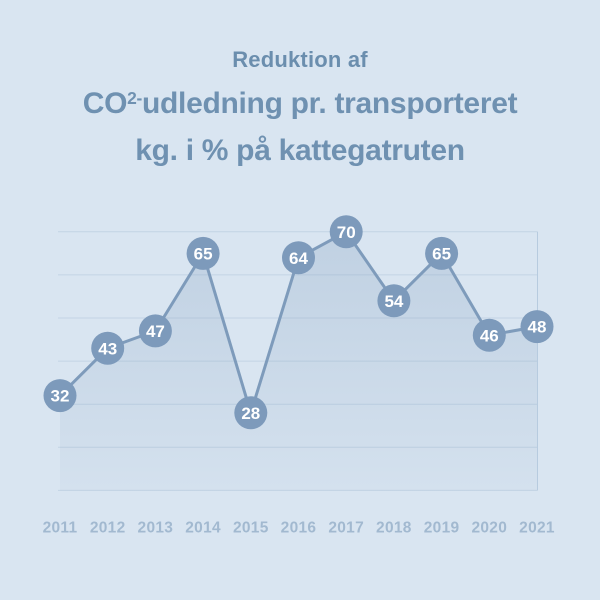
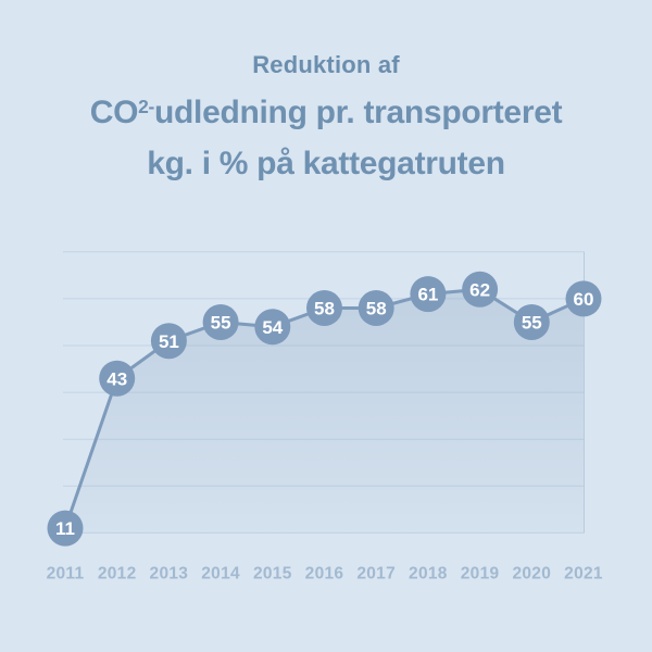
2011: 32 -> 11
2013: 47 -> 51
2014: 65 -> 55
2015: 28 -> 54
2016: 64 -> 58
2017: 70 -> 58
2018: 54 -> 61
2019: 65 -> 62
2020: 46 -> 55
2021: 48 -> 60
